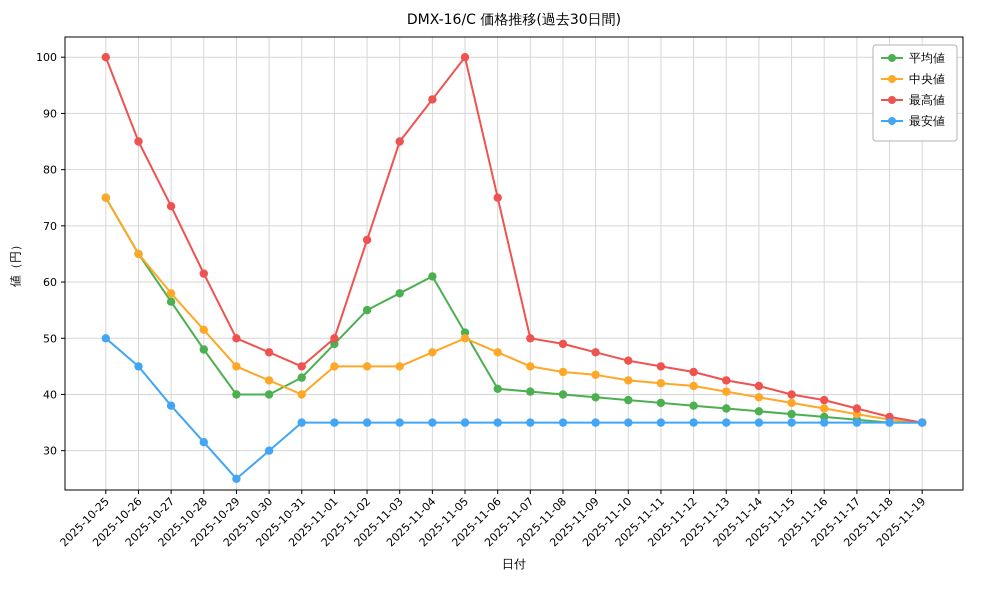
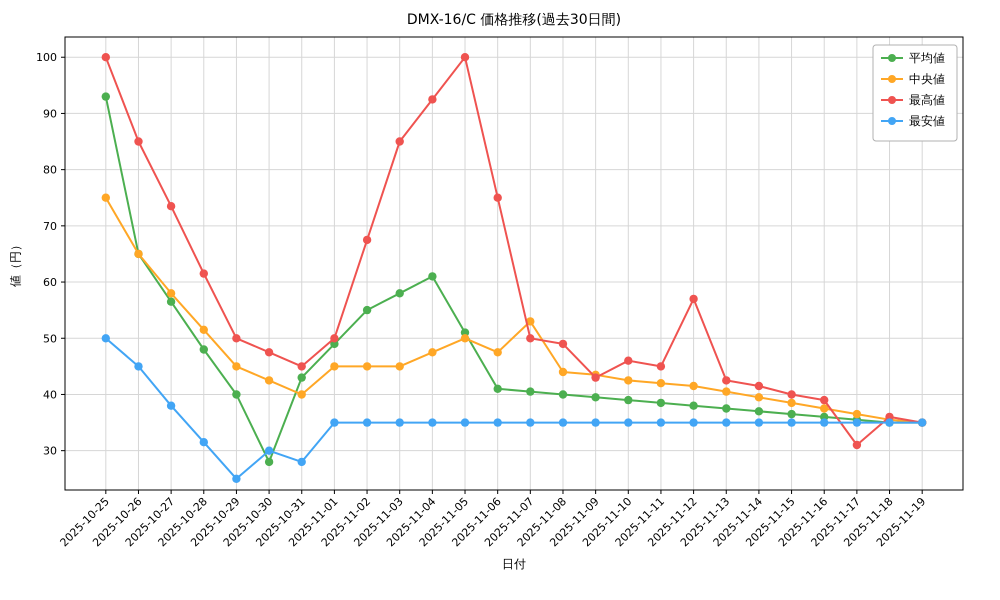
平均値/2025-10-25: 75 -> 93
平均値/2025-10-30: 40 -> 28
最安値/2025-10-31: 35 -> 28
中央値/2025-11-07: 45 -> 53
最高値/2025-11-09: 48 -> 43
最高値/2025-11-12: 44 -> 57
最高値/2025-11-17: 38 -> 31
